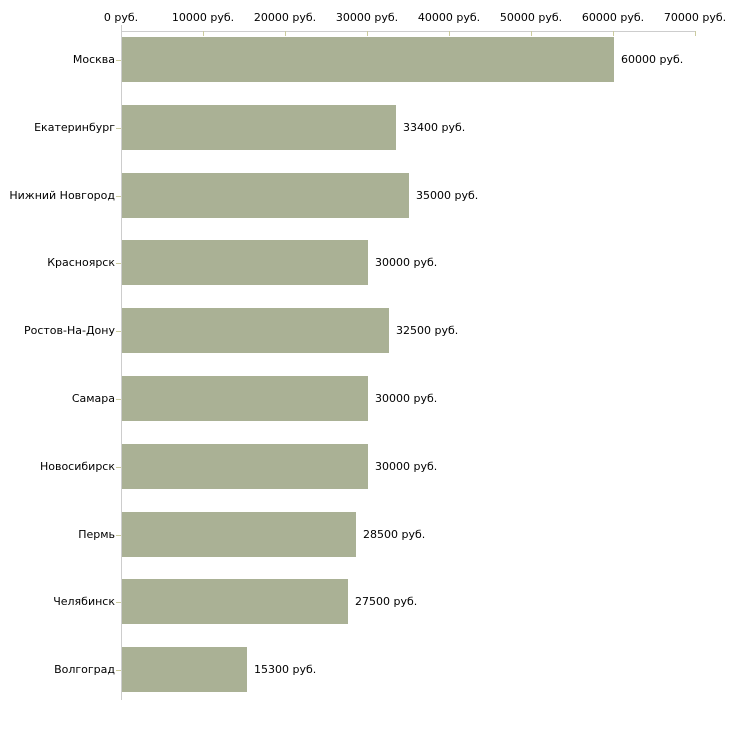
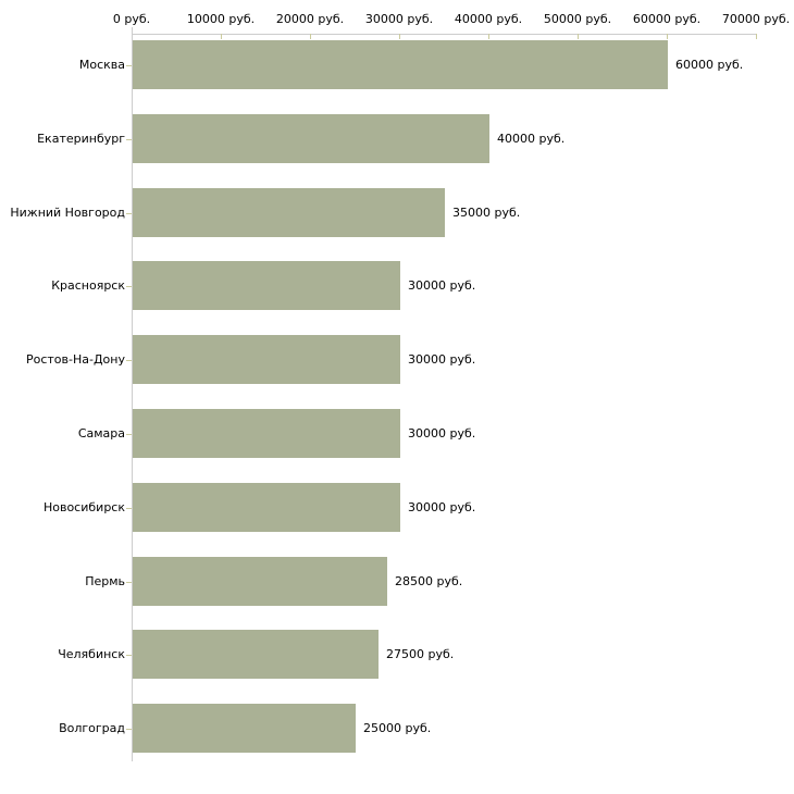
Екатеринбург: 33400 -> 40000
Ростов-На-Дону: 32500 -> 30000
Волгоград: 15300 -> 25000
